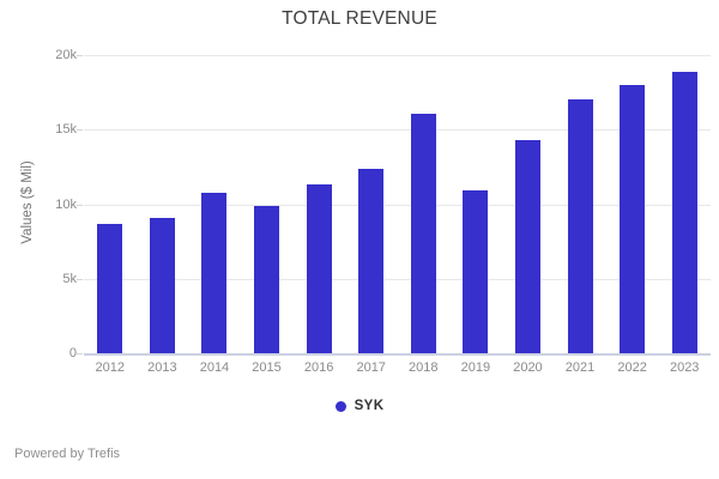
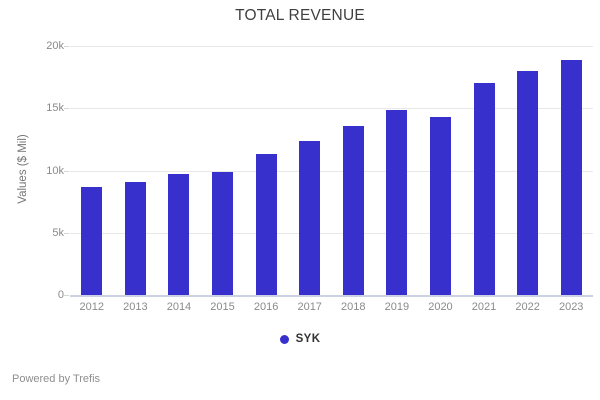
2014: 10.8k -> 9.7k
2018: 16.1k -> 13.6k
2019: 10.9k -> 14.8k
